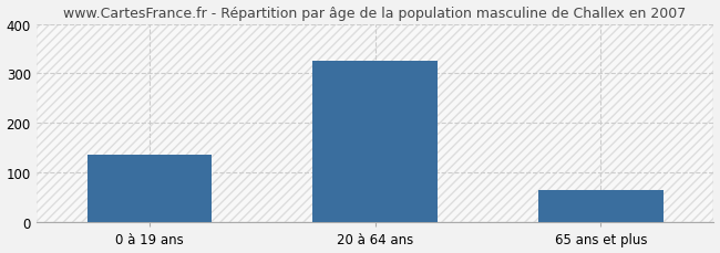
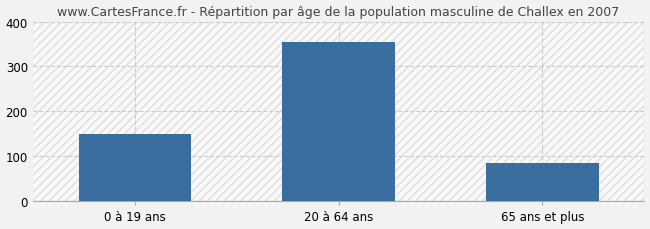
0 à 19 ans: 137 -> 150
20 à 64 ans: 325 -> 355
65 ans et plus: 65 -> 85
